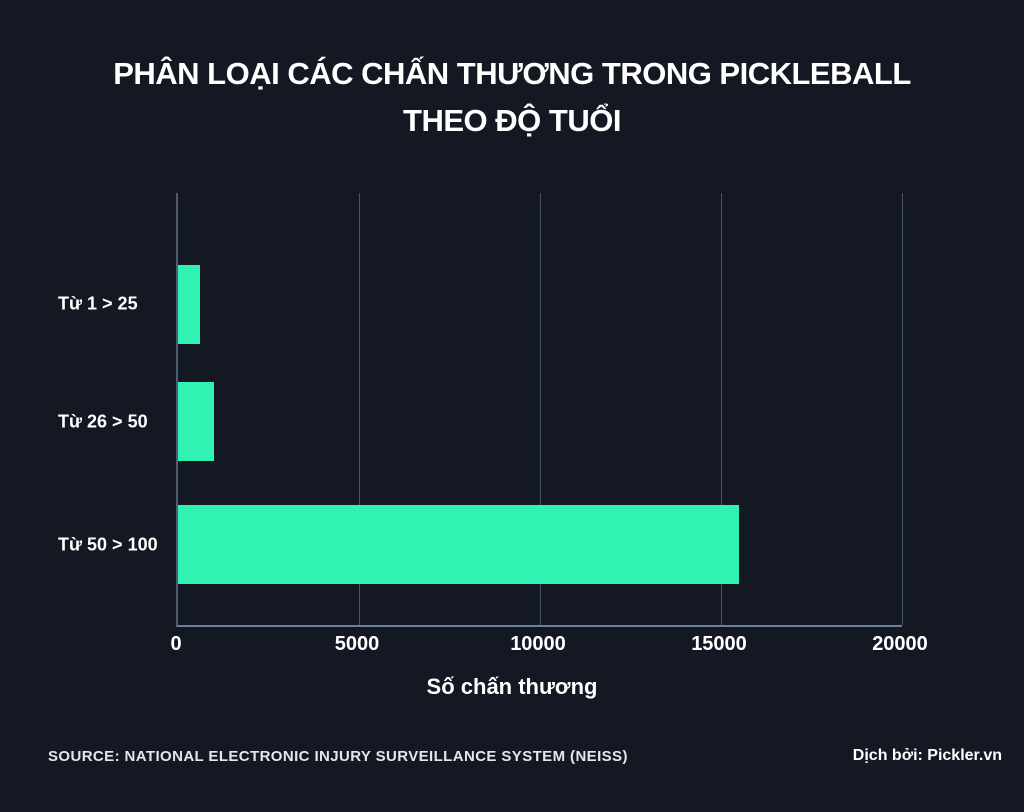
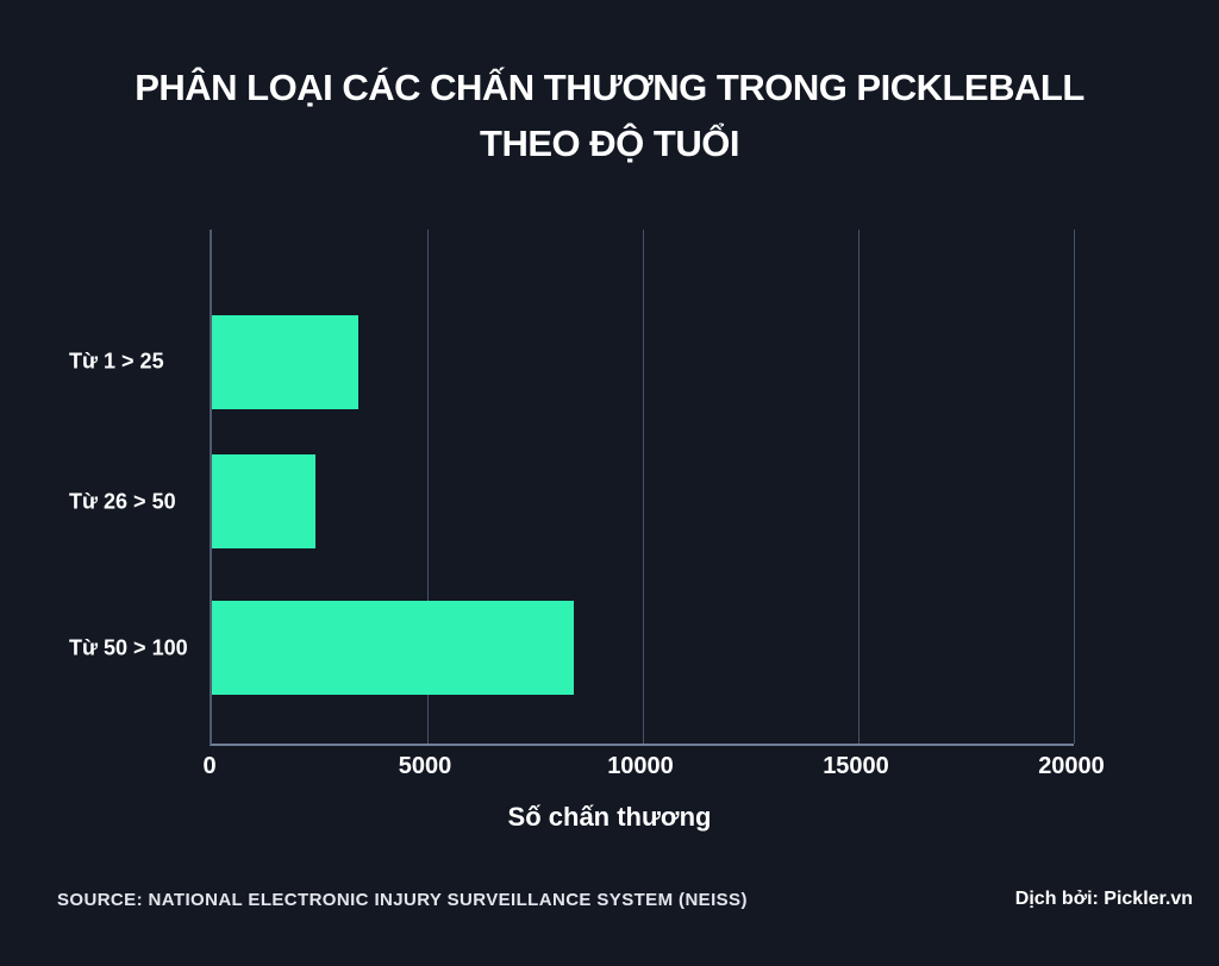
Từ 1 > 25: 600 -> 3400
Từ 26 > 50: 1000 -> 2400
Từ 50 > 100: 15500 -> 8400
